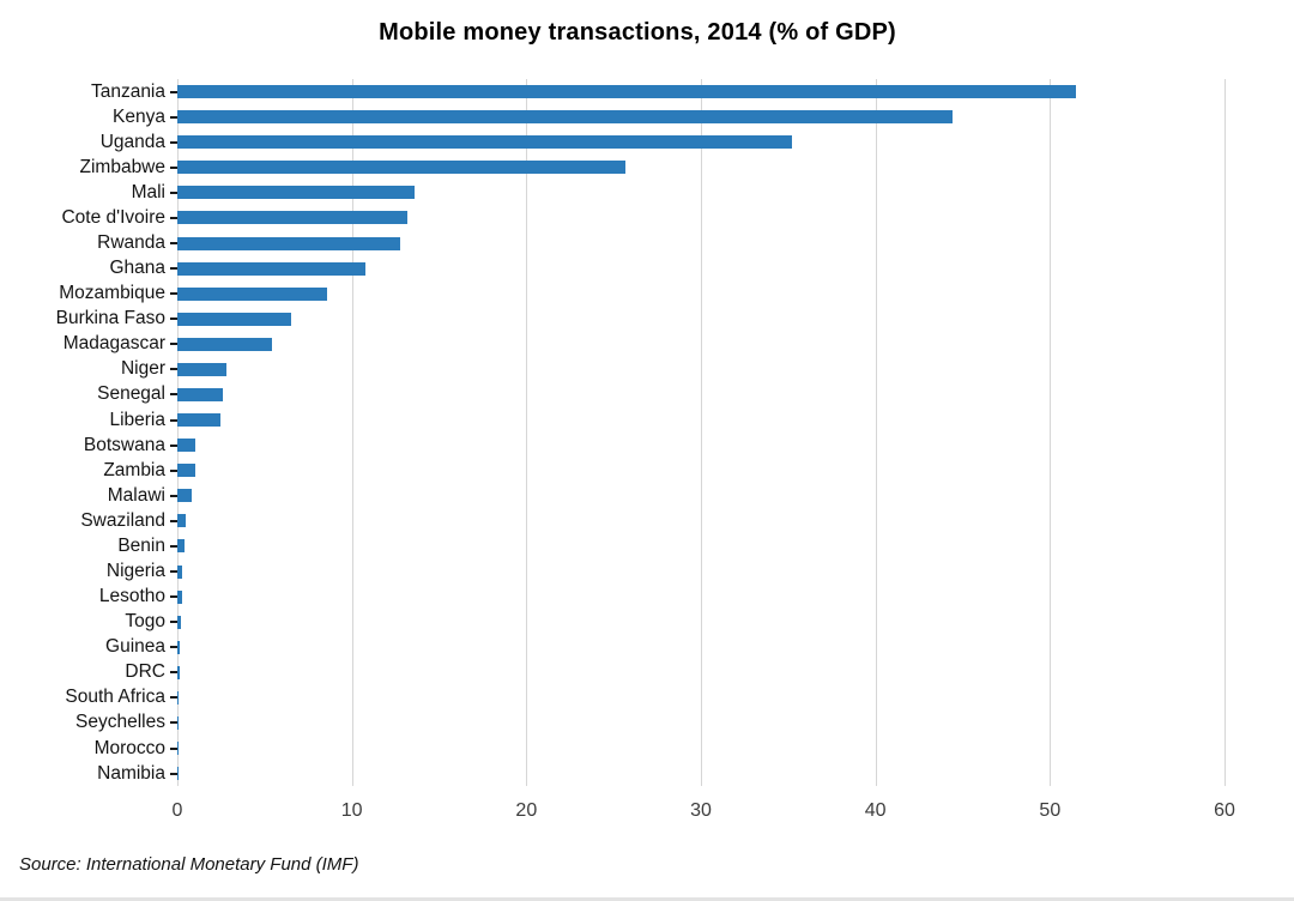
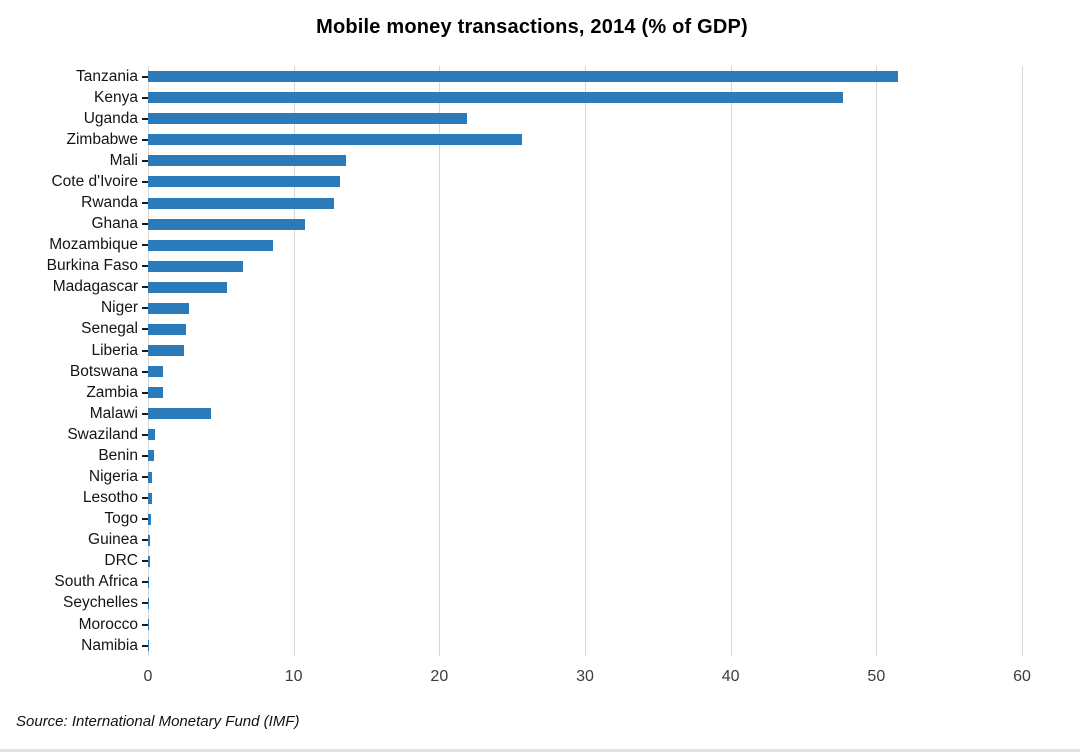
Kenya: 44.4 -> 47.7
Uganda: 35.2 -> 21.9
Malawi: 0.8 -> 4.3
